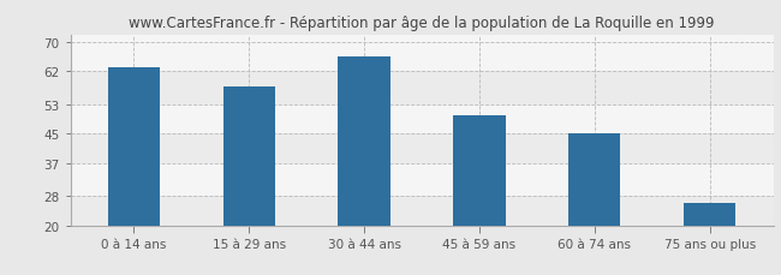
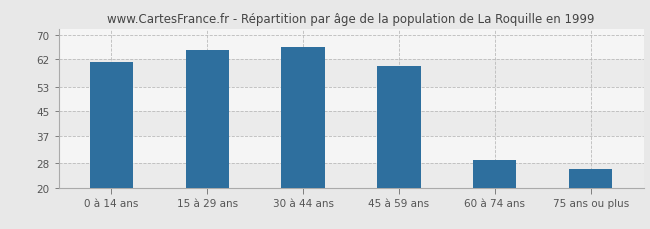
0 à 14 ans: 63 -> 61
15 à 29 ans: 58 -> 65
45 à 59 ans: 50 -> 60
60 à 74 ans: 45 -> 29
